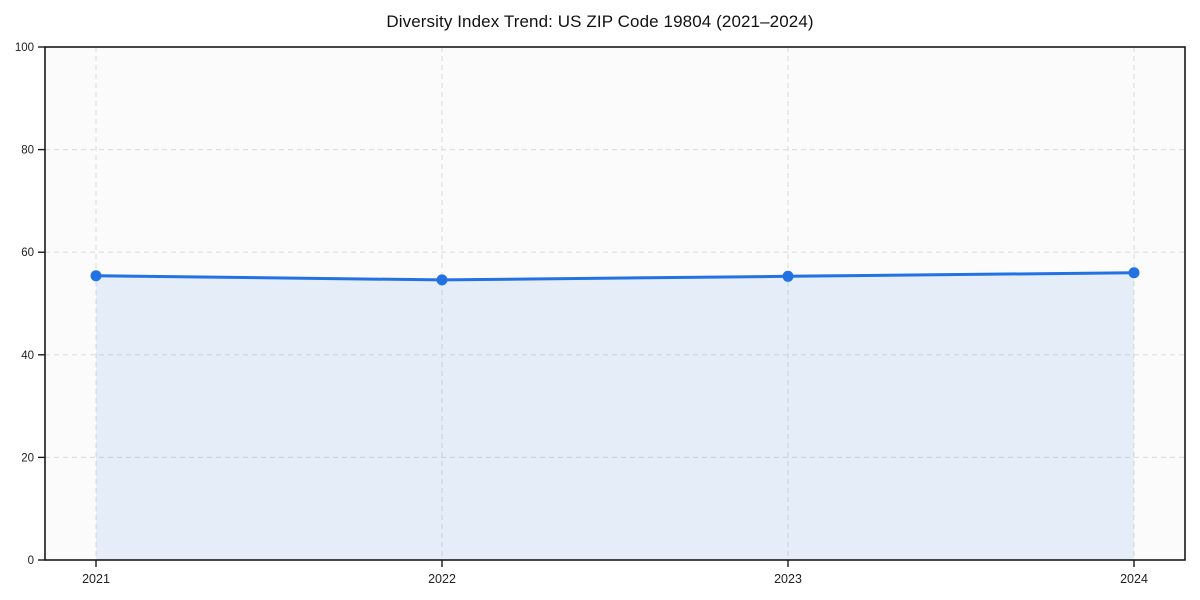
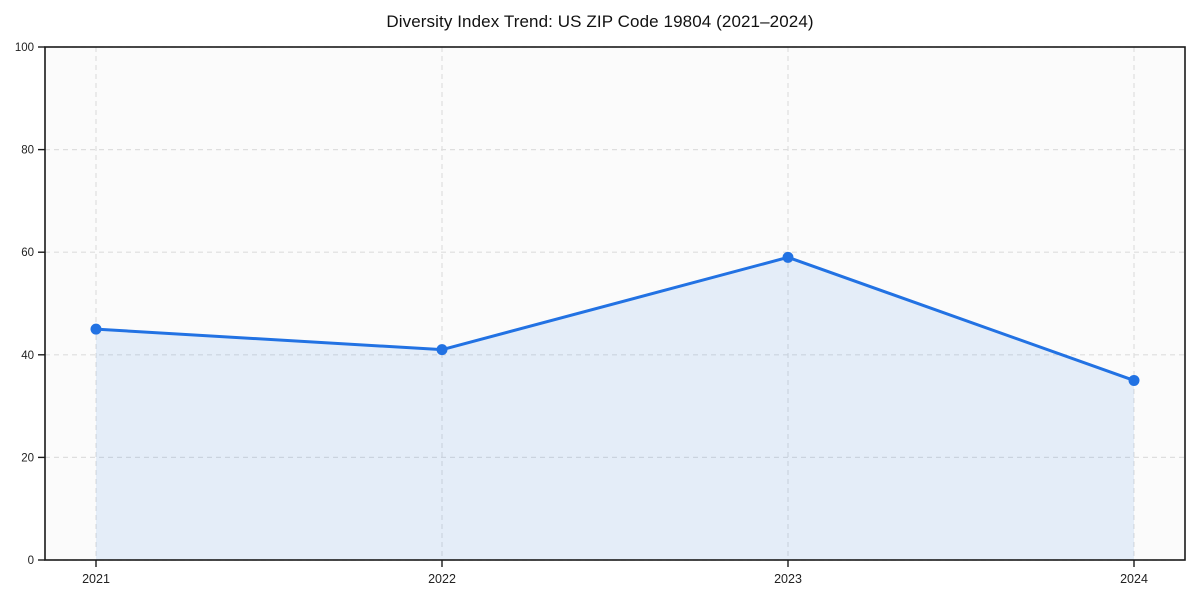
2021: 55 -> 45
2022: 55 -> 41
2023: 55 -> 59
2024: 56 -> 35
